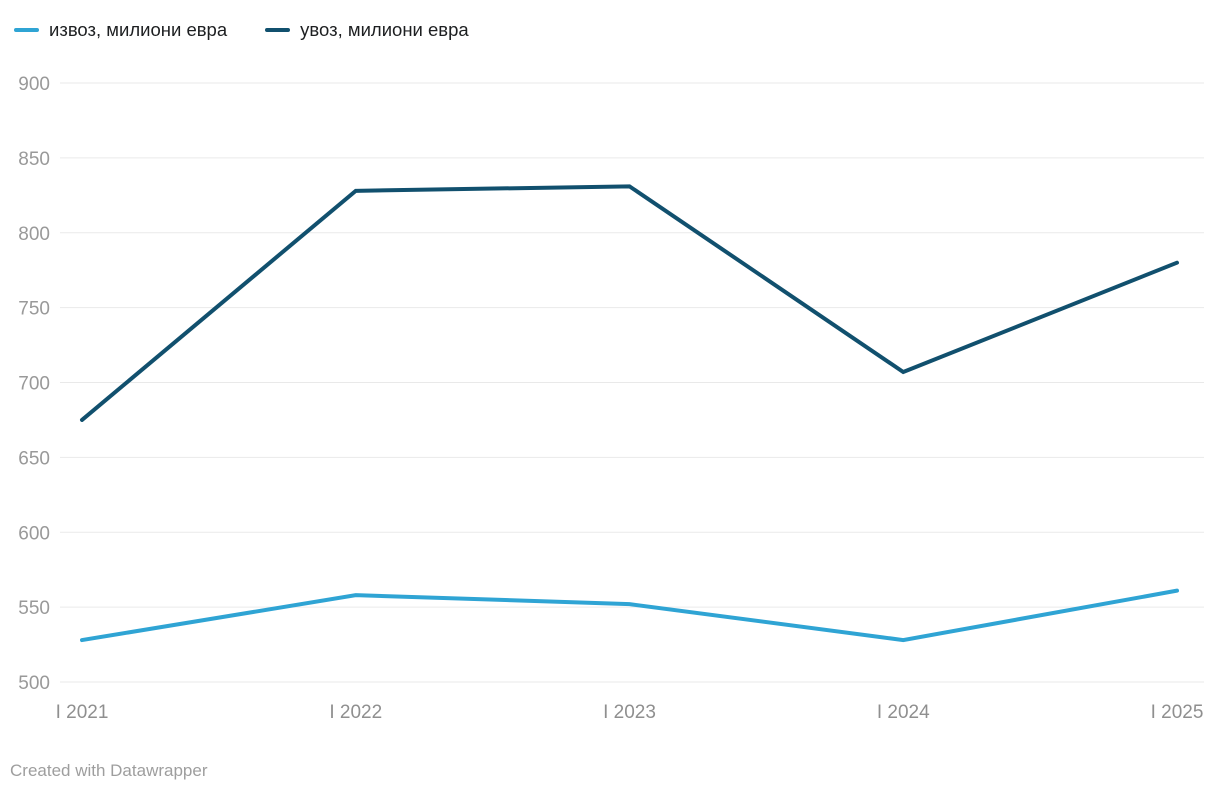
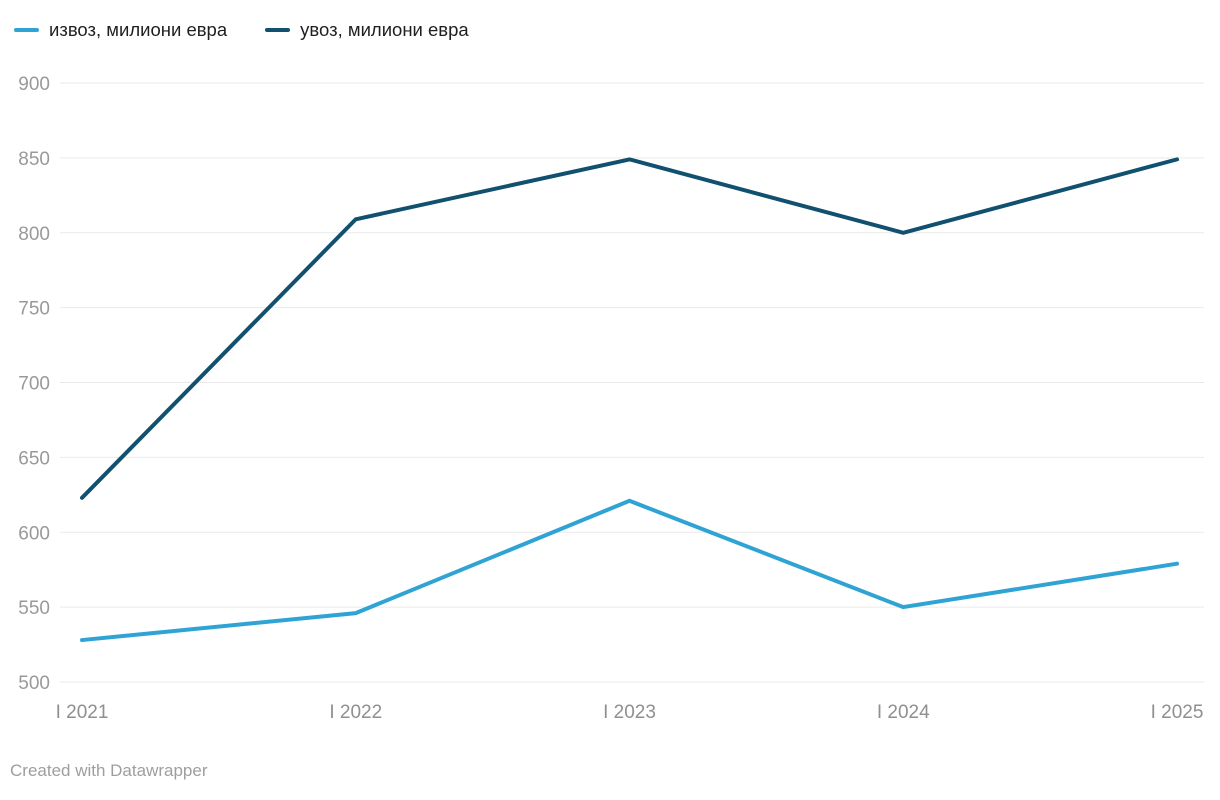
увоз, милиони евра/I 2021: 675 -> 623
извоз, милиони евра/I 2022: 558 -> 546
увоз, милиони евра/I 2022: 828 -> 809
извоз, милиони евра/I 2023: 552 -> 621
увоз, милиони евра/I 2023: 831 -> 849
извоз, милиони евра/I 2024: 528 -> 550
увоз, милиони евра/I 2024: 707 -> 800
извоз, милиони евра/I 2025: 561 -> 579
увоз, милиони евра/I 2025: 780 -> 849
